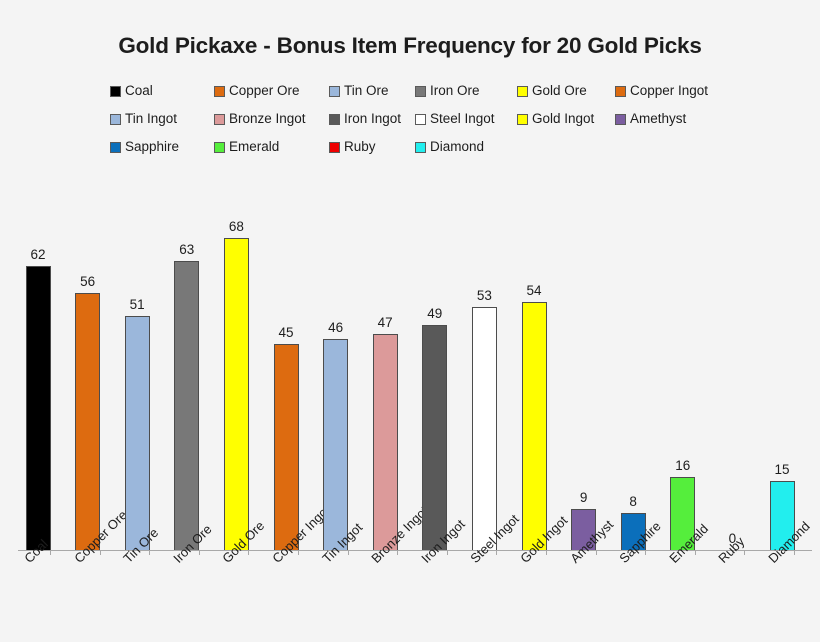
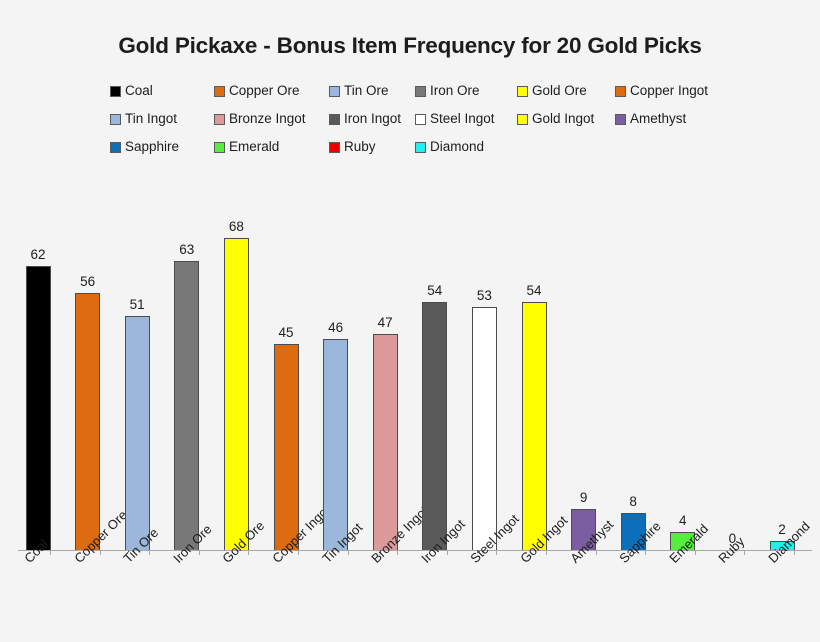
Iron Ingot: 49 -> 54
Emerald: 16 -> 4
Diamond: 15 -> 2
